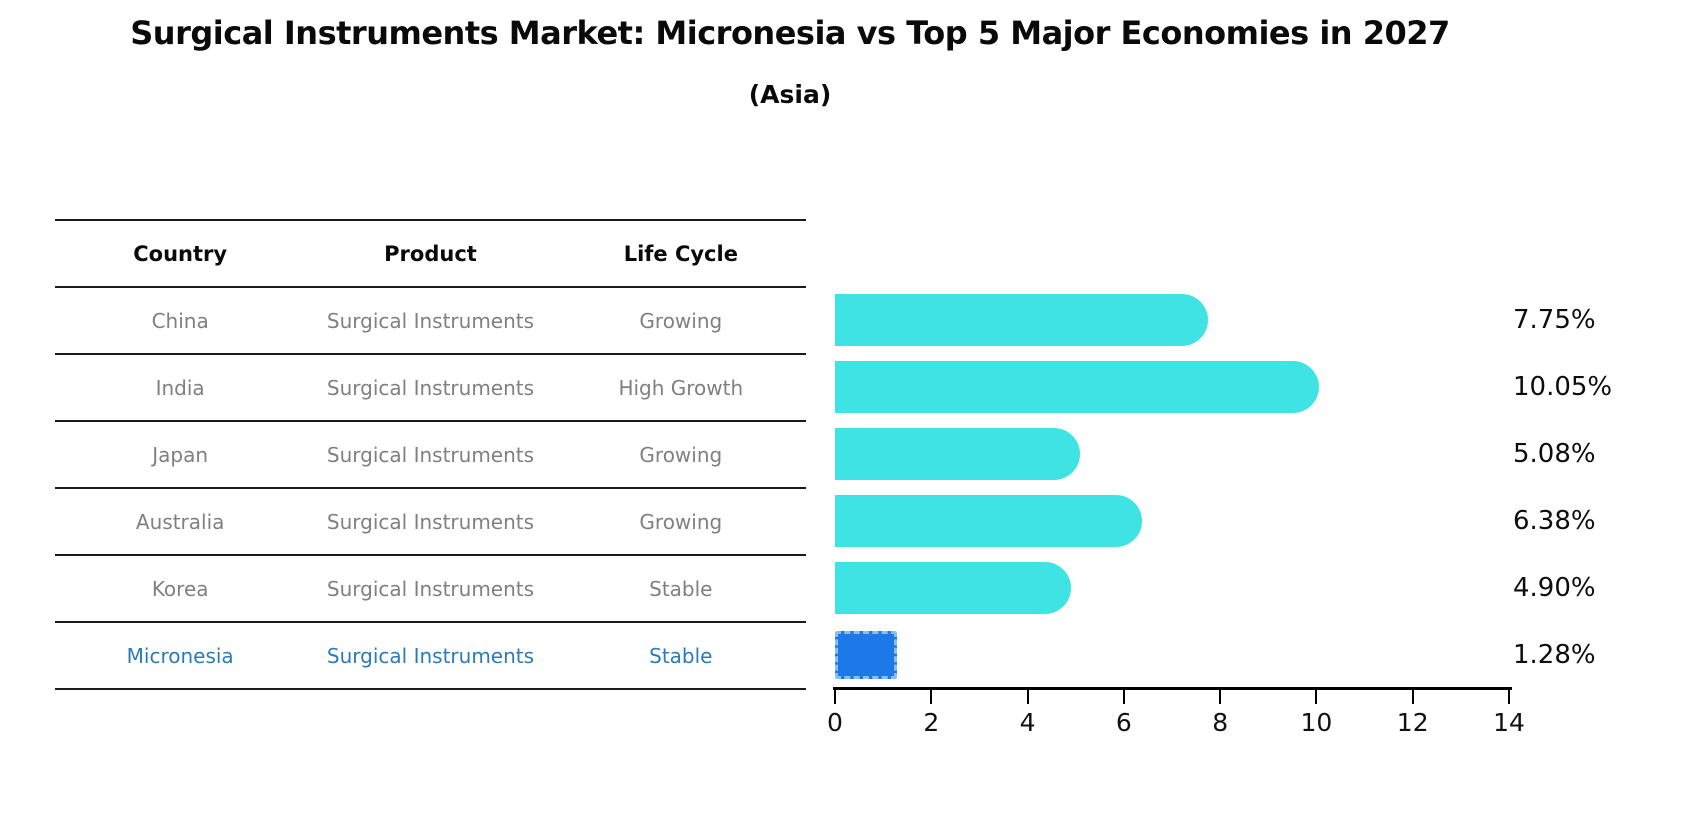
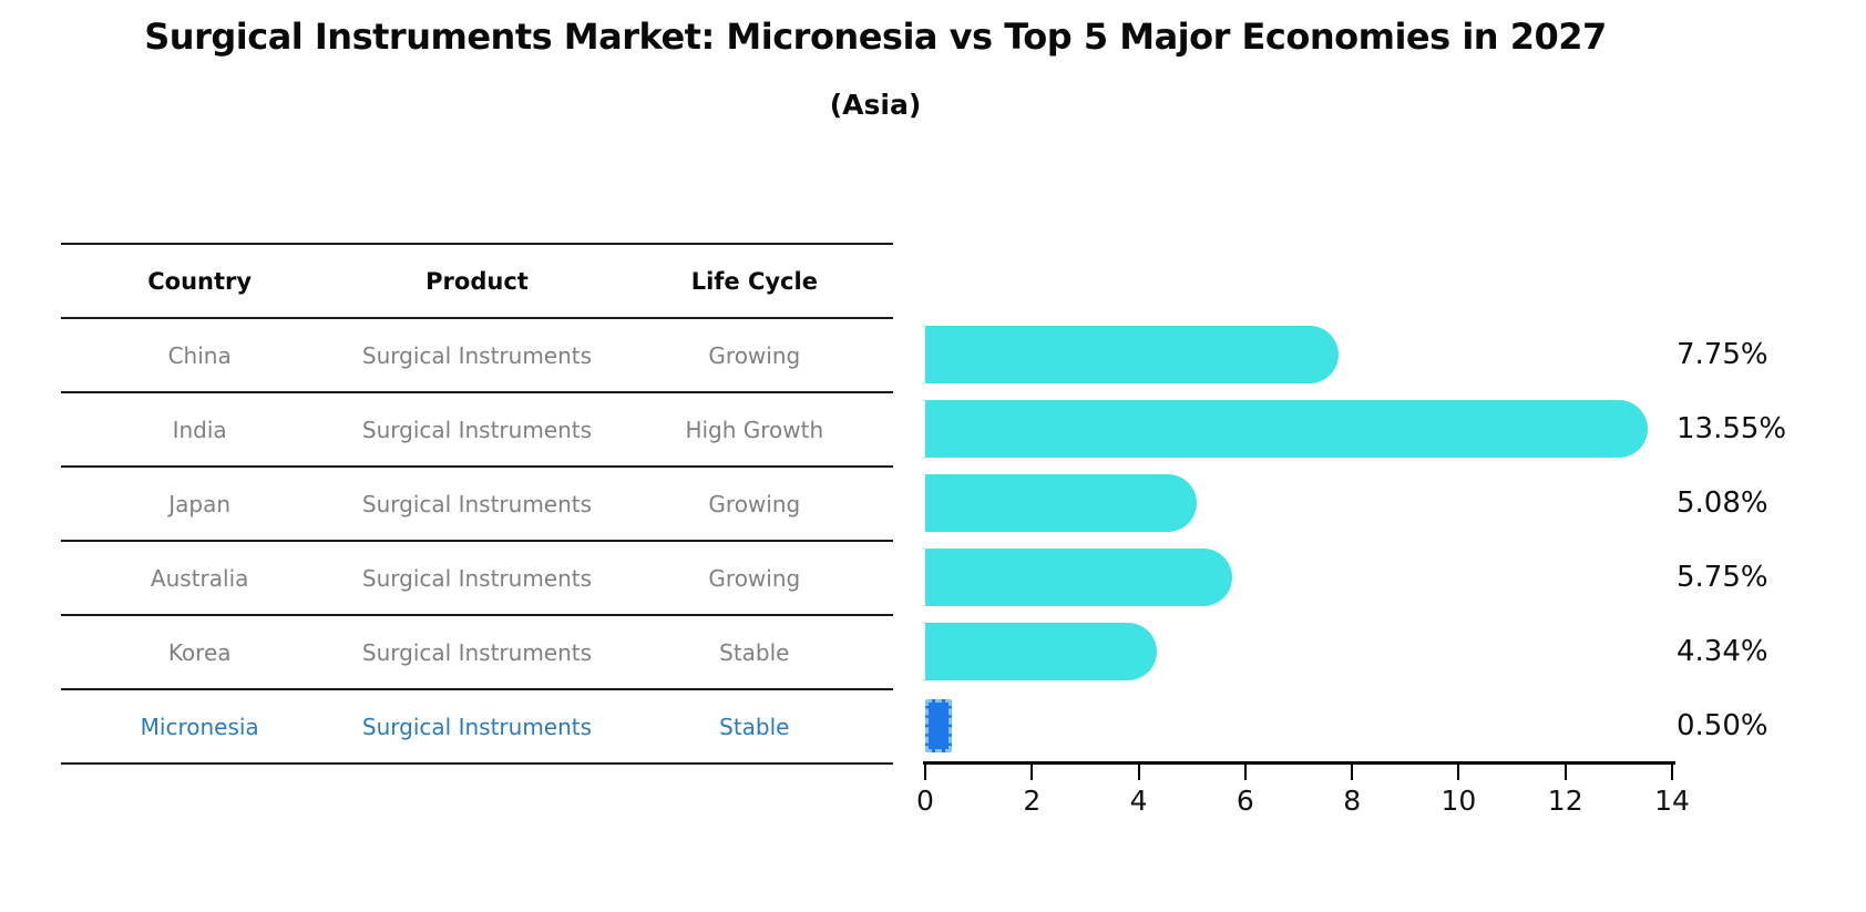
India: 10.05% -> 13.55%
Australia: 6.38% -> 5.75%
Korea: 4.90% -> 4.34%
Micronesia: 1.28% -> 0.50%
